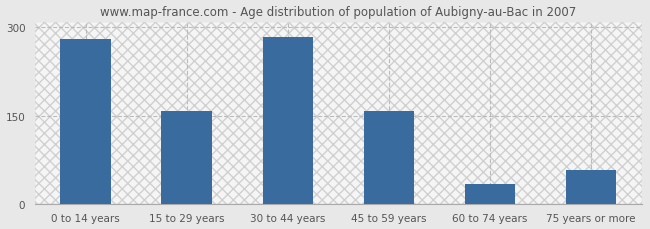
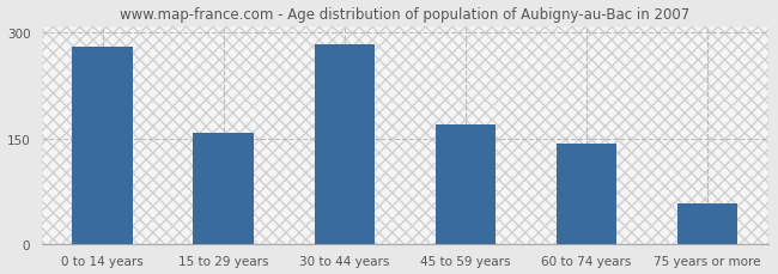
45 to 59 years: 158 -> 170
60 to 74 years: 34 -> 143
